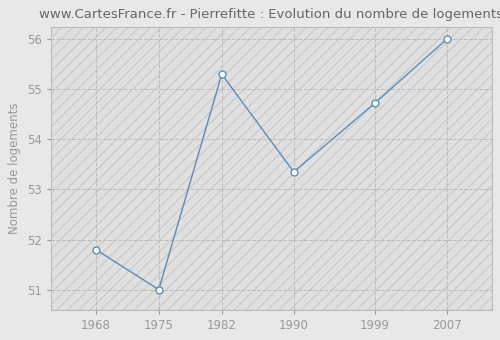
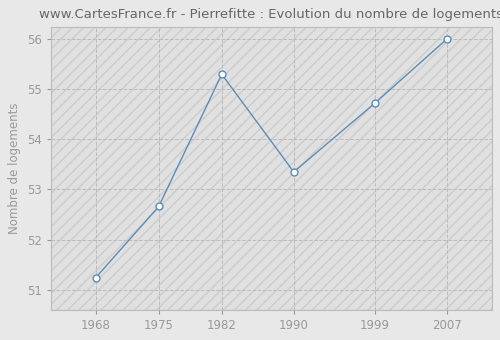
1968: 51.80 -> 51.24
1975: 51.00 -> 52.66
